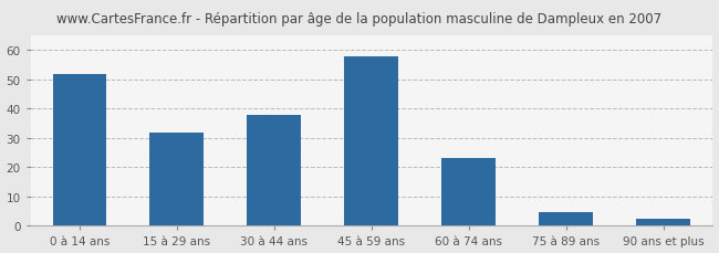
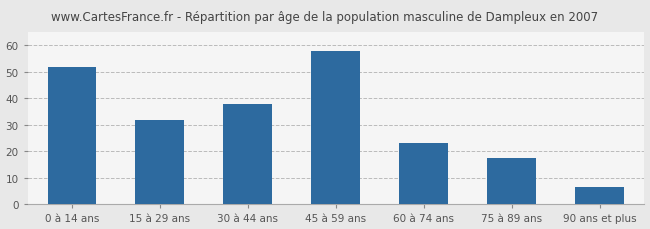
75 à 89 ans: 4.5 -> 17.5
90 ans et plus: 2.5 -> 6.5
